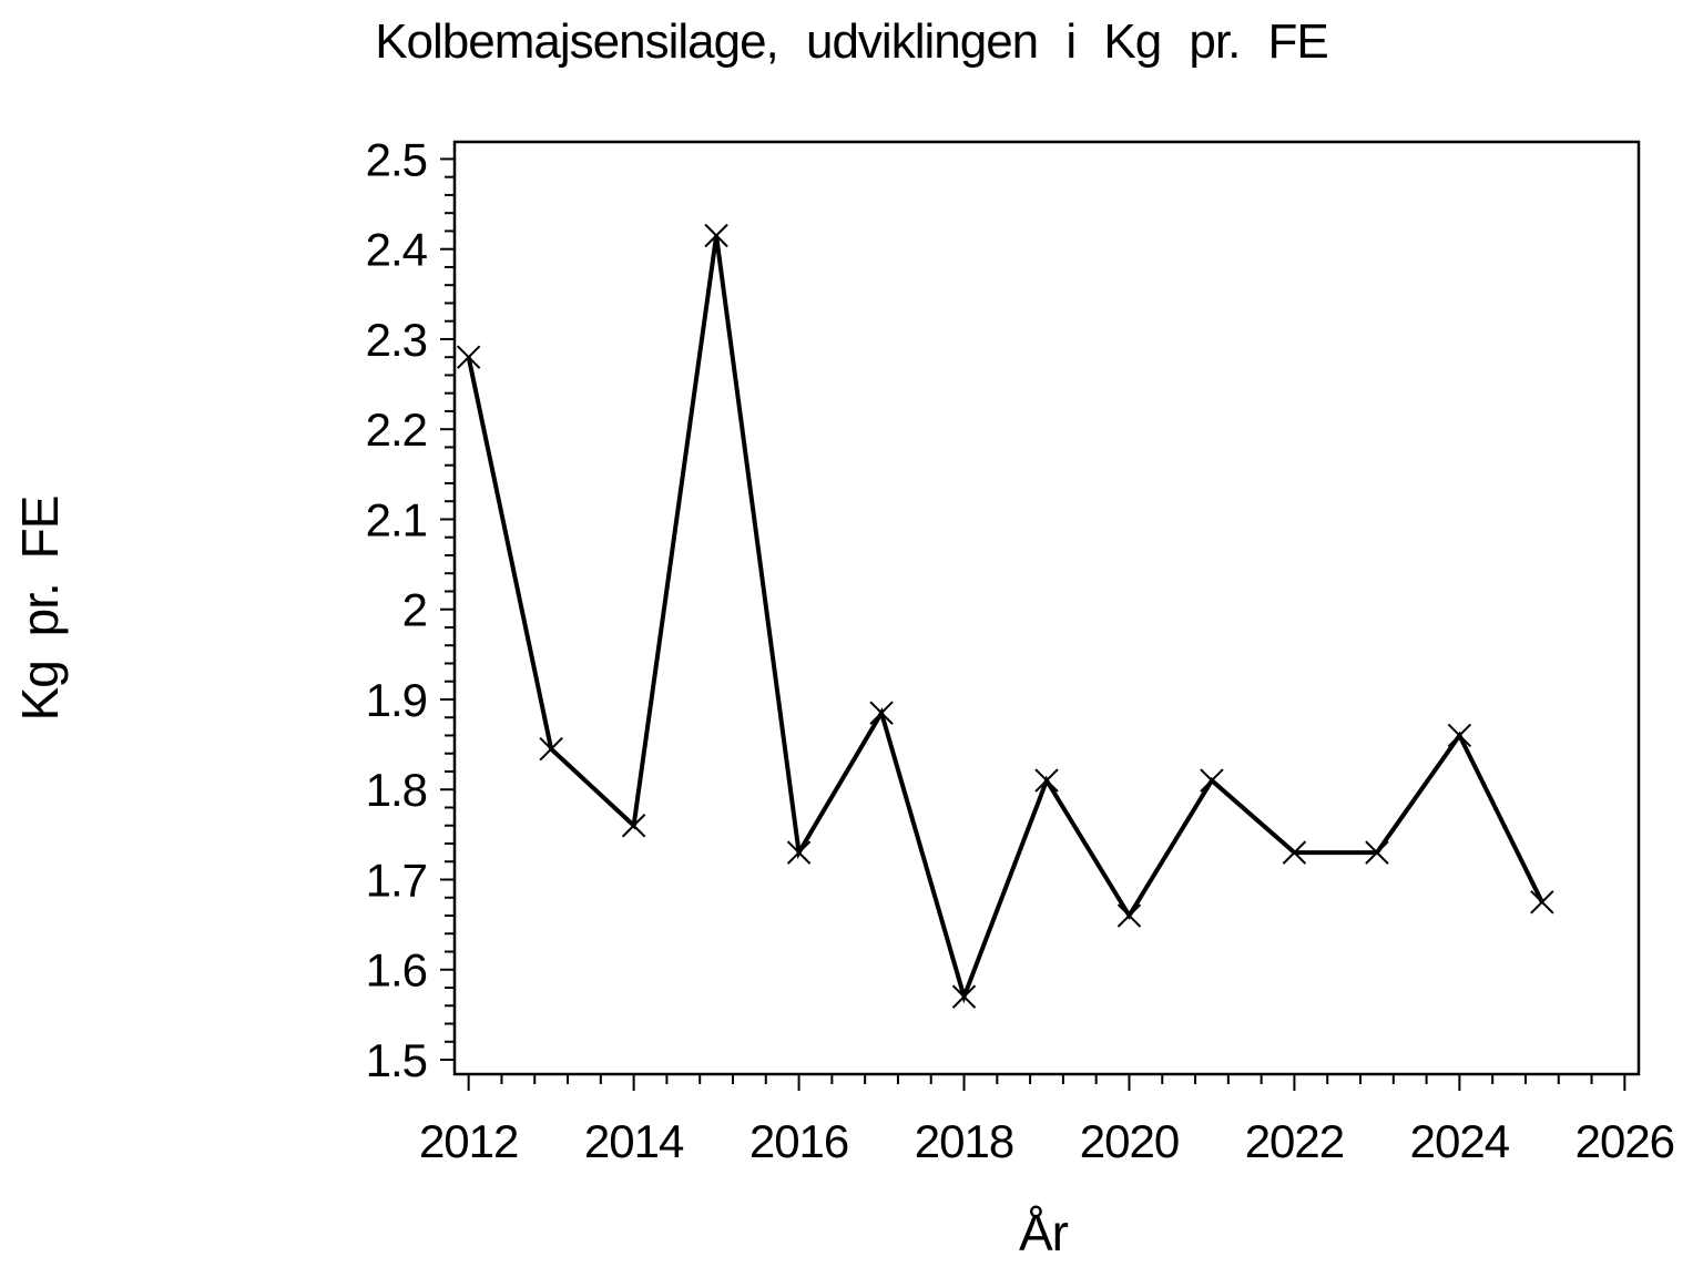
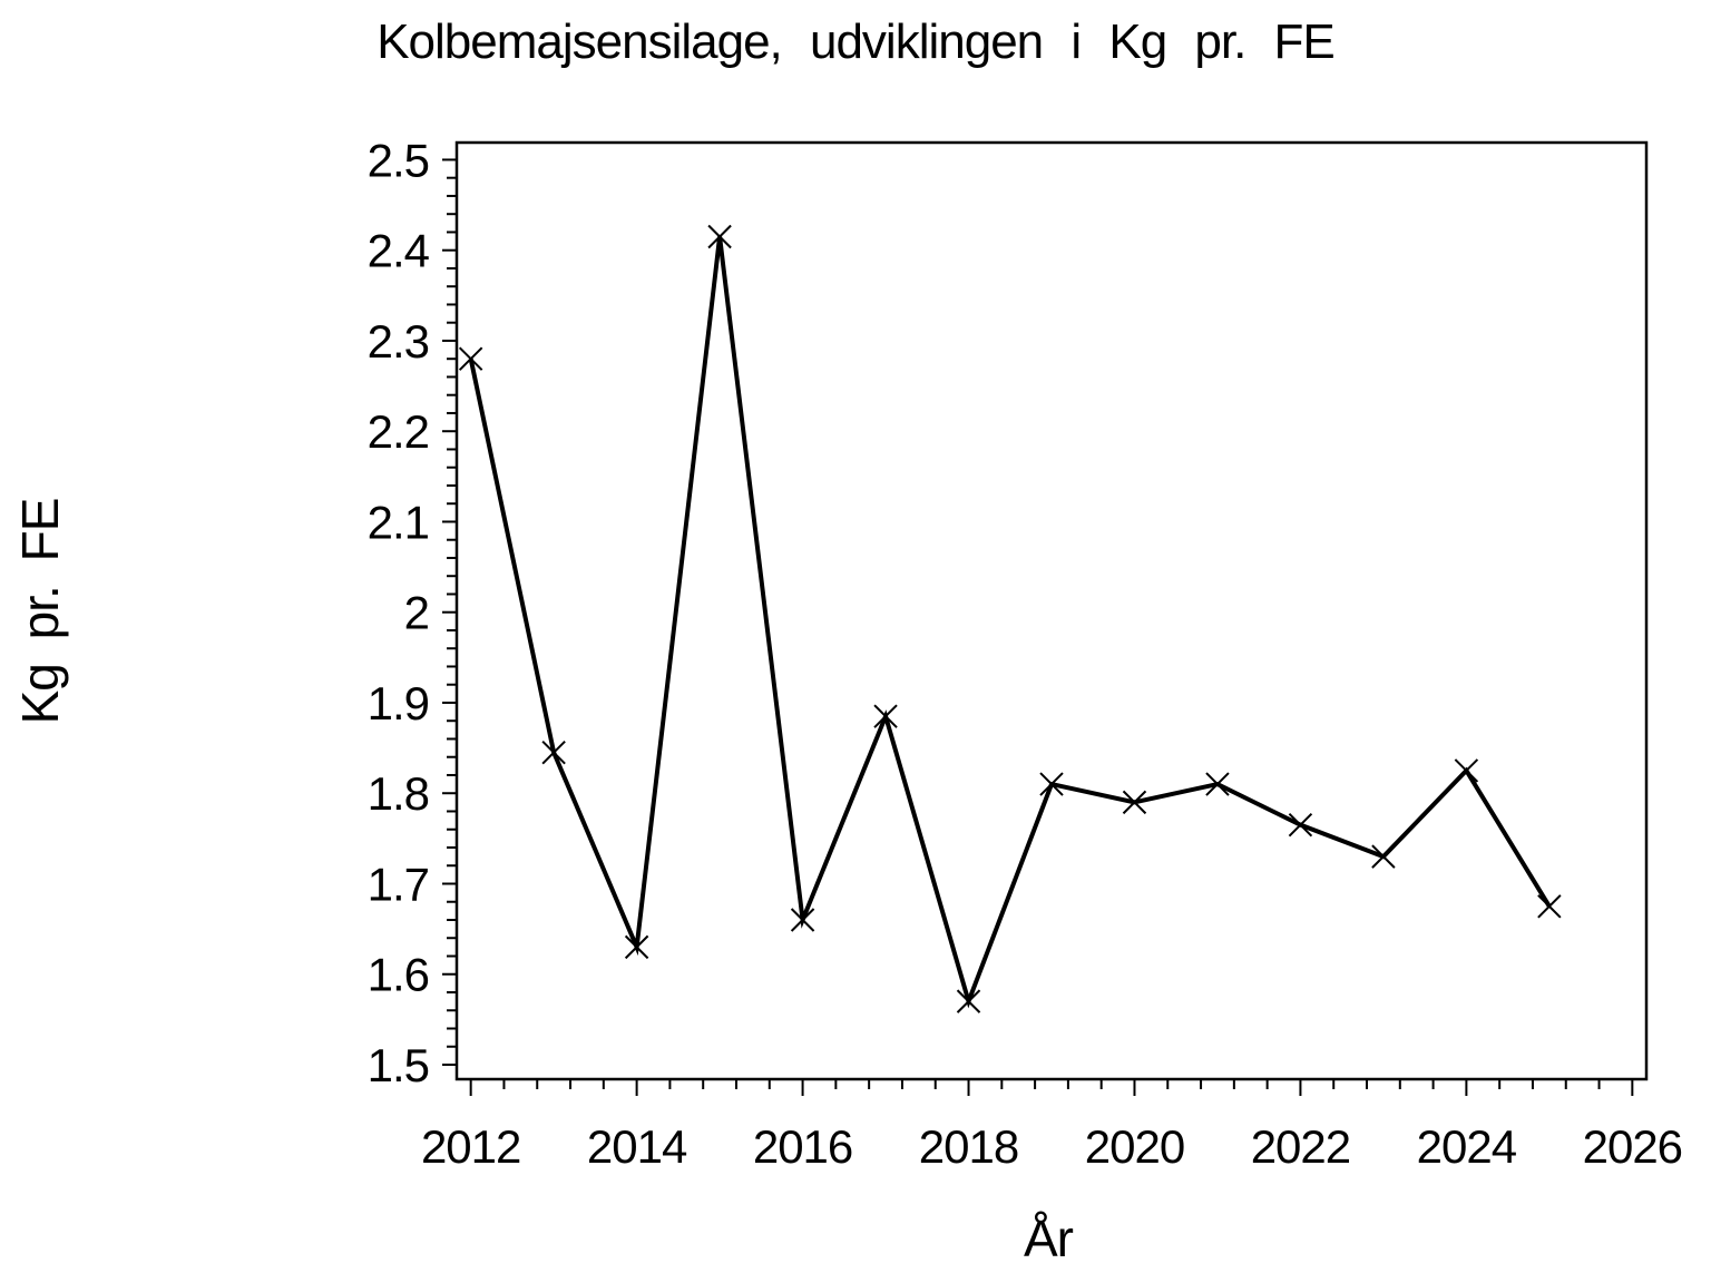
2014: 1.76 -> 1.63
2016: 1.73 -> 1.66
2020: 1.66 -> 1.79
2022: 1.73 -> 1.76
2024: 1.86 -> 1.82
